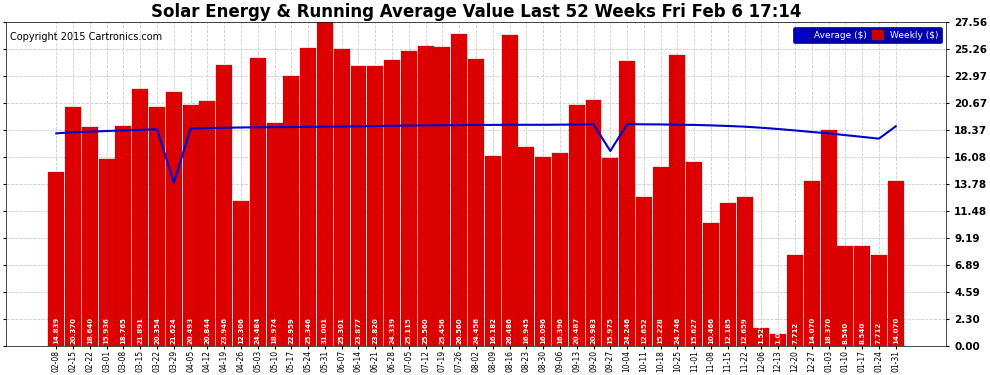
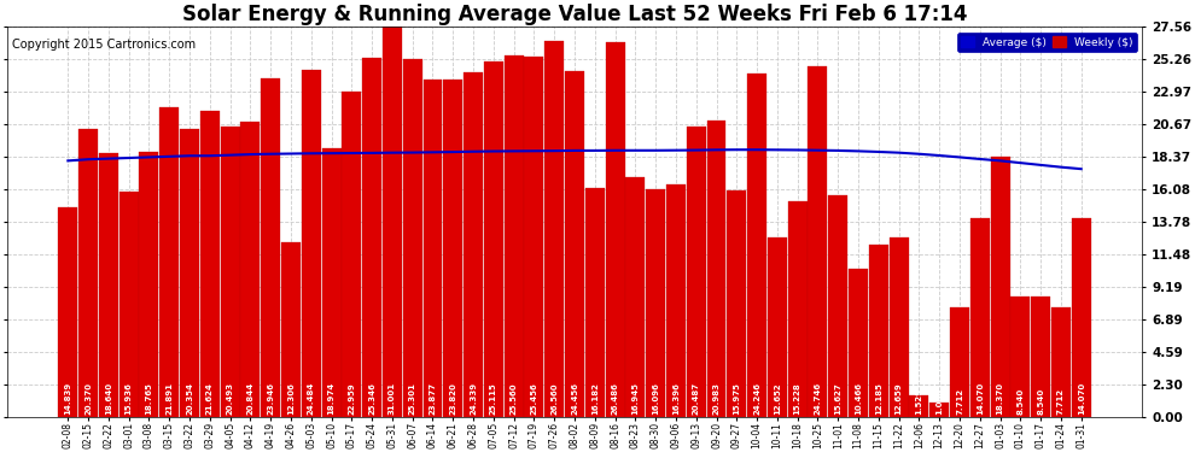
Average ($)/03-29: 13.9 -> 18.4
Average ($)/09-27: 16.6 -> 18.9
Average ($)/01-31: 18.7 -> 17.5
